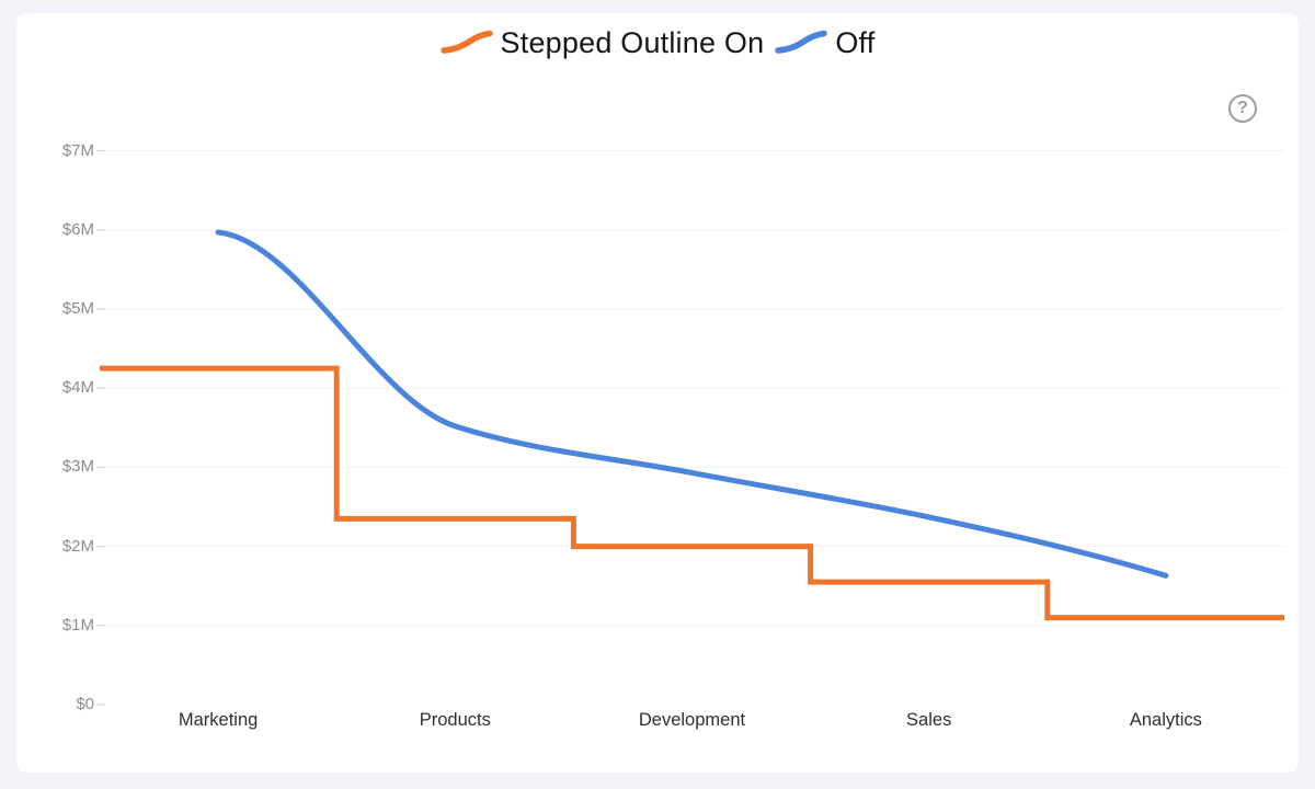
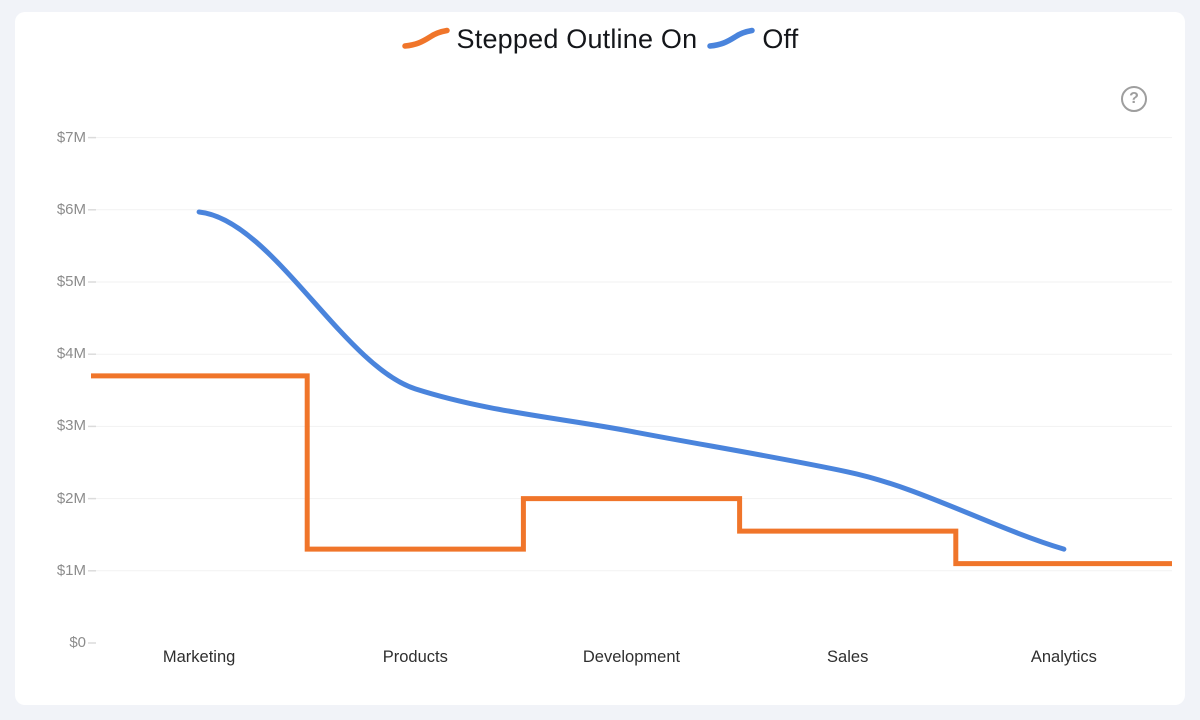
Stepped Outline On/Marketing: $4.2M -> $3.7M
Stepped Outline On/Products: $2.4M -> $1.3M
Off/Analytics: $1.6M -> $1.3M
